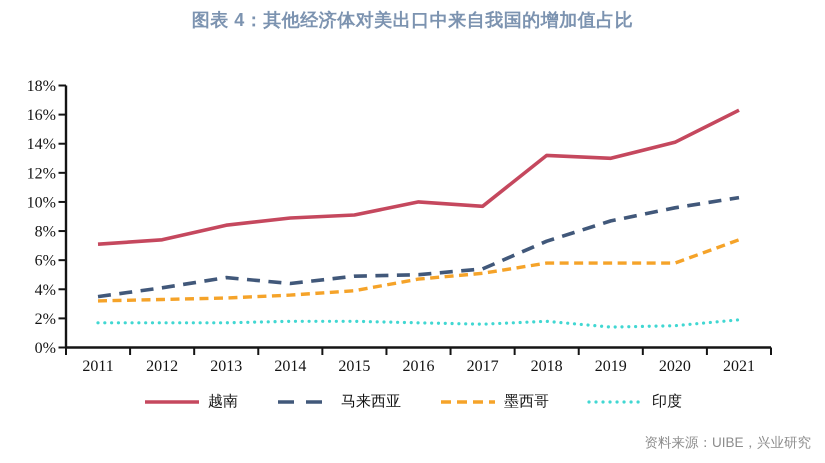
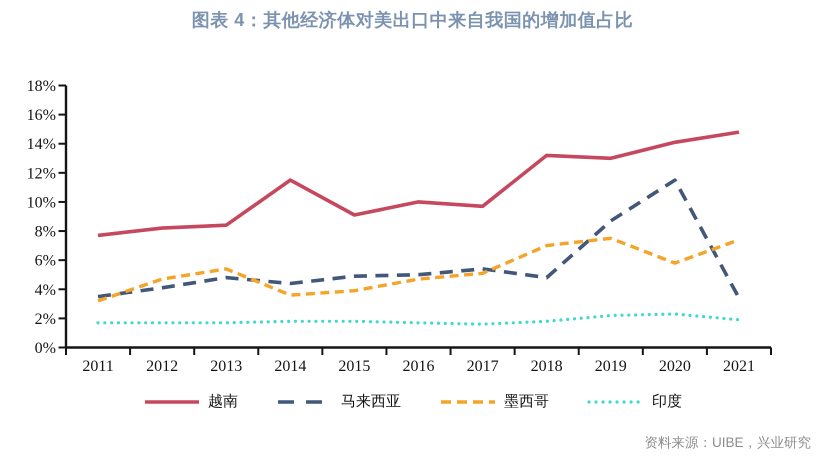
越南/2011: 7.1% -> 7.7%
越南/2012: 7.4% -> 8.2%
墨西哥/2012: 3.3% -> 4.7%
墨西哥/2013: 3.4% -> 5.4%
越南/2014: 8.9% -> 11.5%
马来西亚/2018: 7.3% -> 4.8%
墨西哥/2018: 5.8% -> 7.0%
墨西哥/2019: 5.8% -> 7.5%
印度/2019: 1.4% -> 2.2%
马来西亚/2020: 9.6% -> 11.5%
印度/2020: 1.5% -> 2.3%
越南/2021: 16.3% -> 14.8%
马来西亚/2021: 10.3% -> 3.4%
